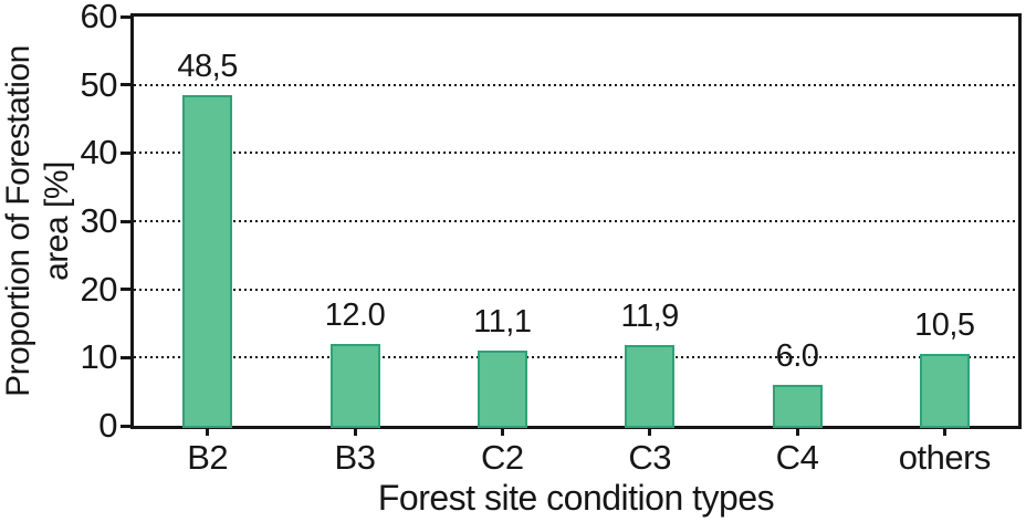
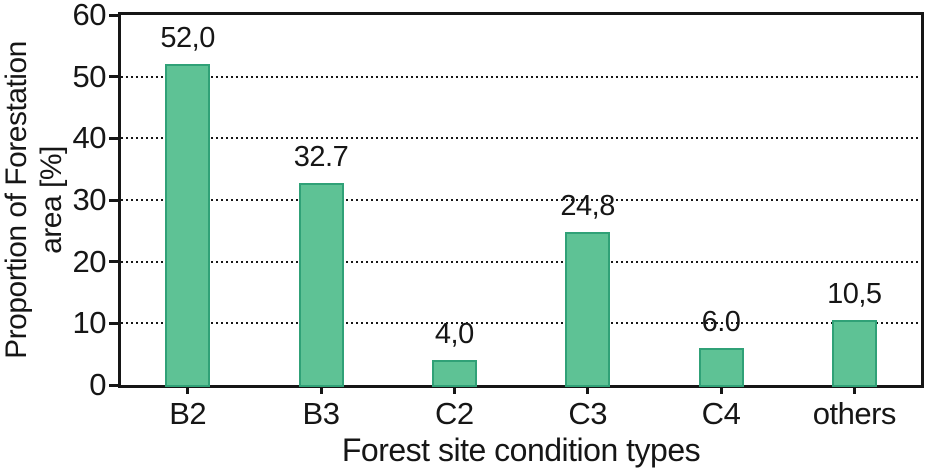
B2: 48,5 -> 52,0
B3: 12.0 -> 32.7
C2: 11,1 -> 4,0
C3: 11,9 -> 24,8
